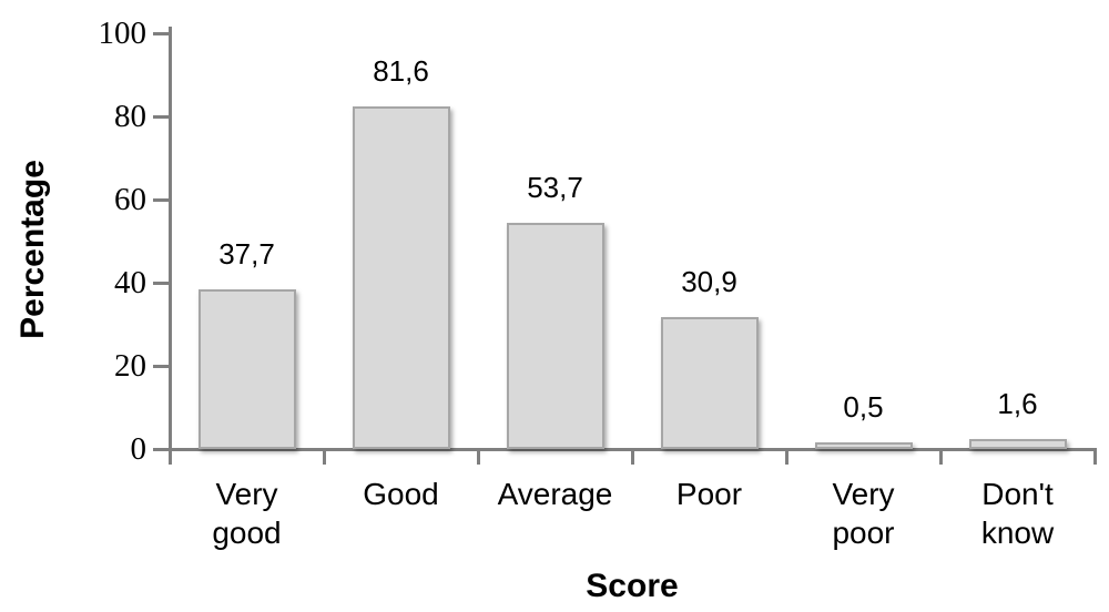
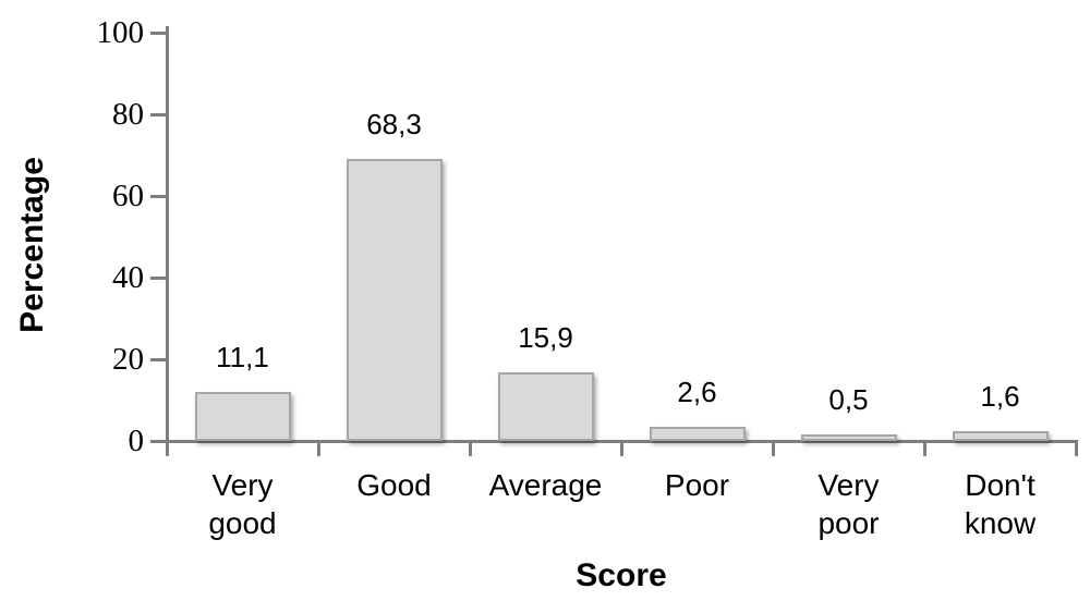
Very good: 37,7 -> 11,1
Good: 81,6 -> 68,3
Average: 53,7 -> 15,9
Poor: 30,9 -> 2,6
